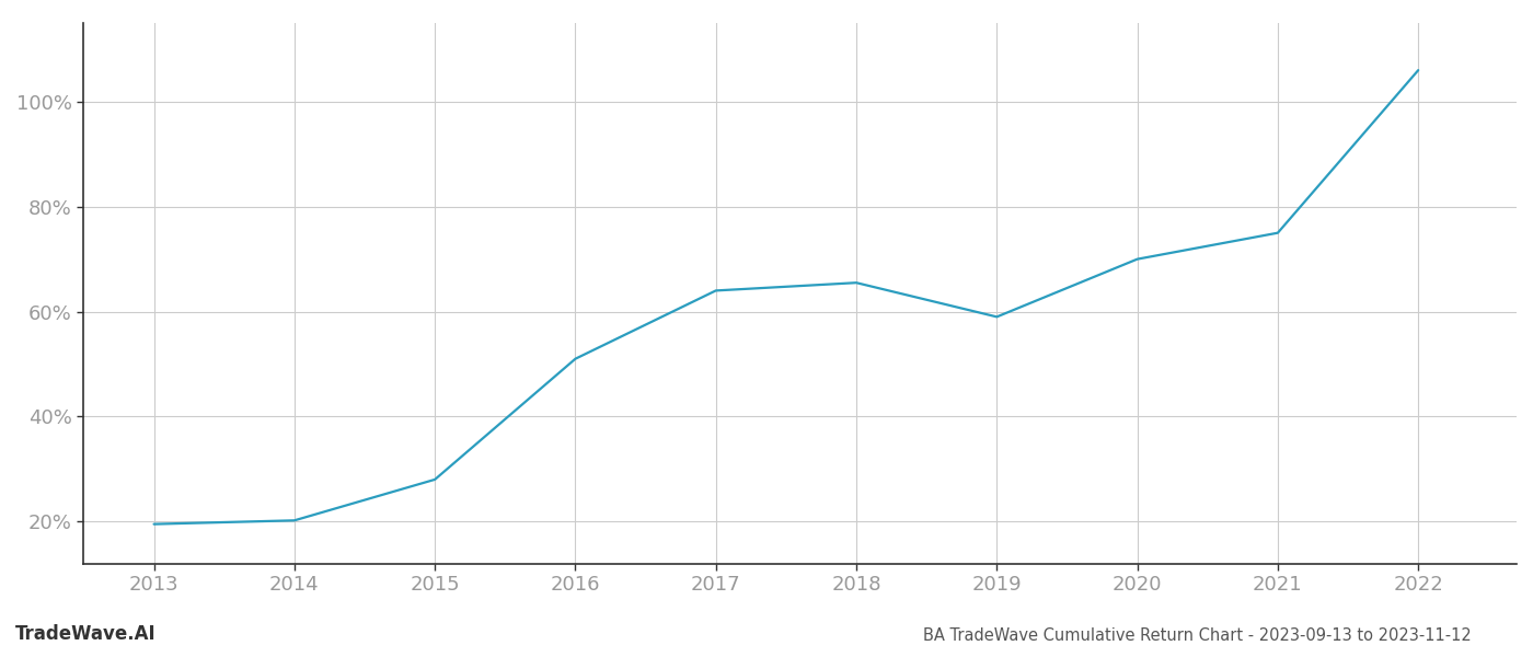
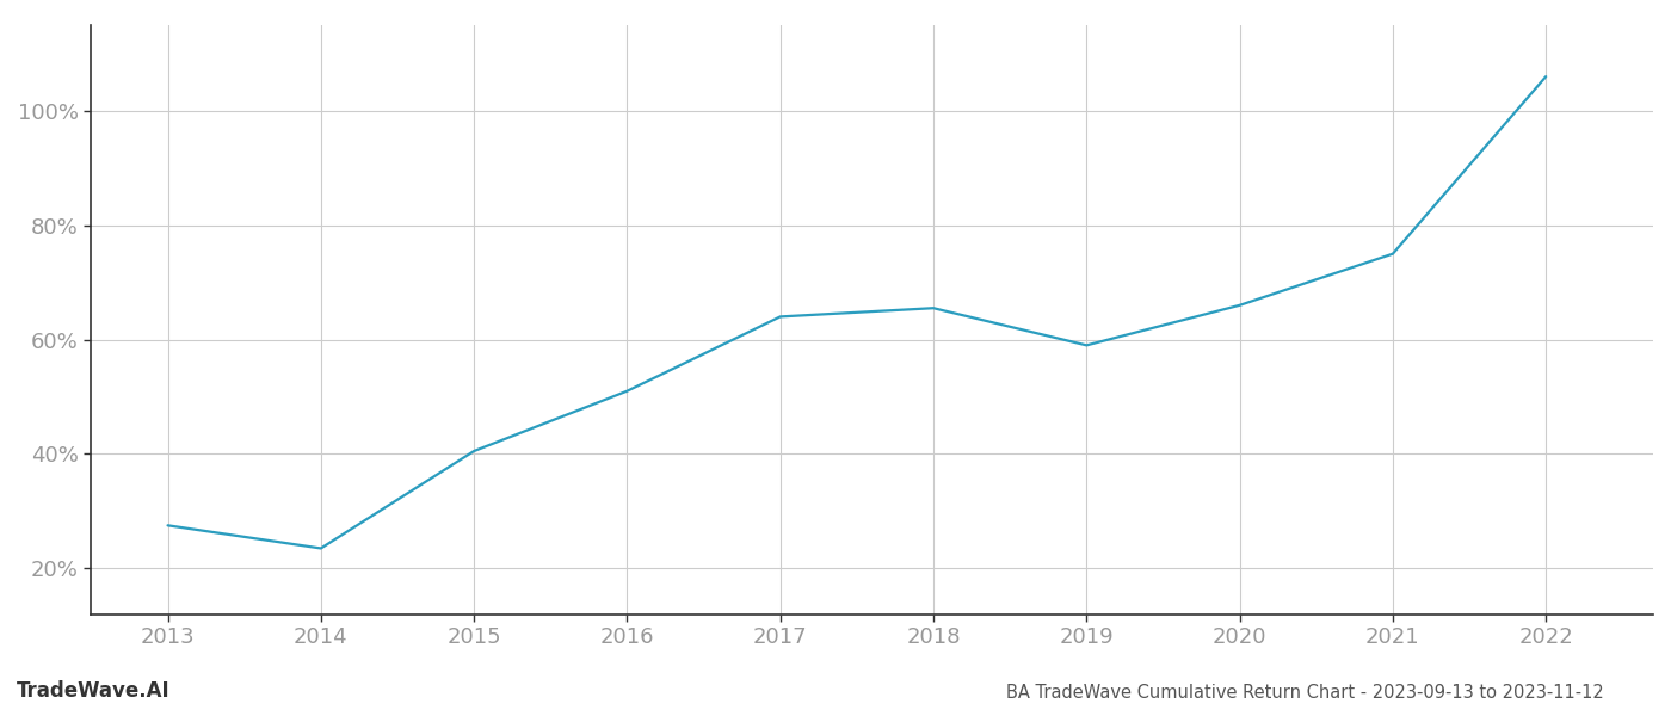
2013: 19.5% -> 27.5%
2014: 20.2% -> 23.5%
2015: 28.0% -> 40.5%
2020: 70.0% -> 66.0%
